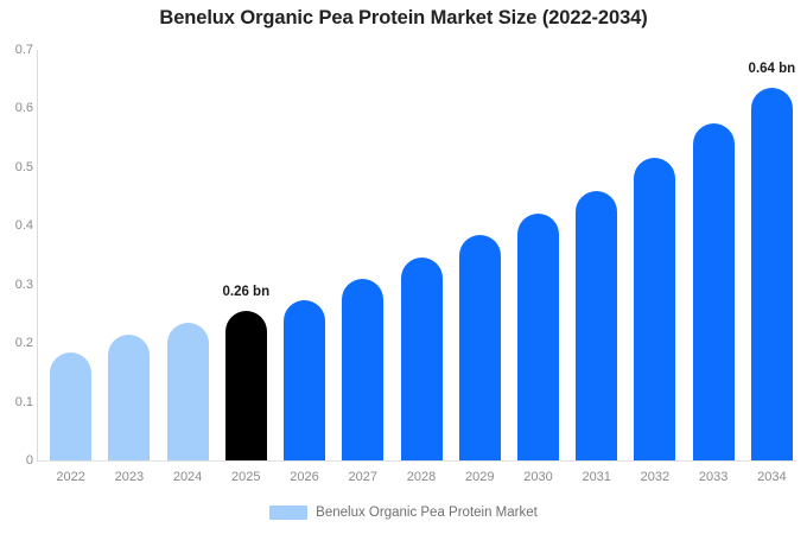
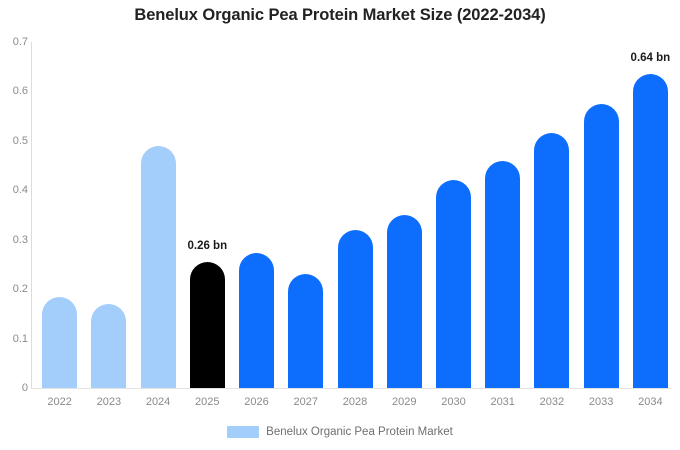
2023: 0.21 -> 0.17
2024: 0.23 -> 0.49
2027: 0.31 -> 0.23
2028: 0.34 -> 0.32
2029: 0.39 -> 0.35
